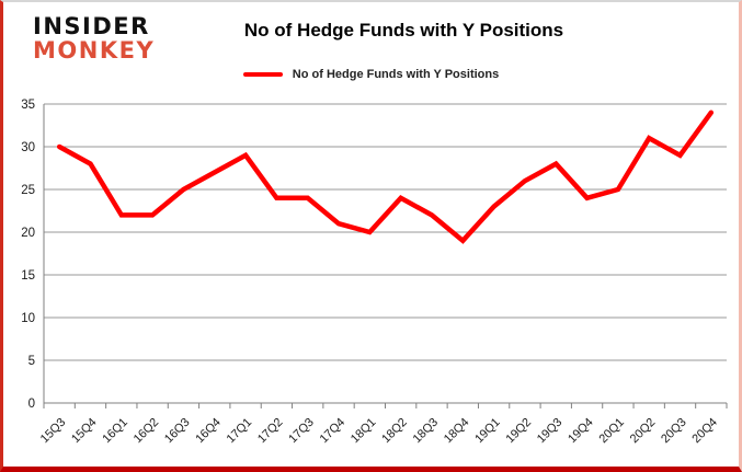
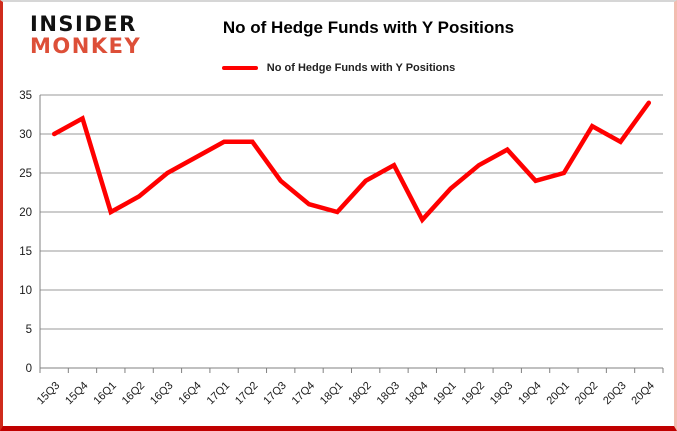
15Q4: 28 -> 32
16Q1: 22 -> 20
17Q2: 24 -> 29
18Q3: 22 -> 26
